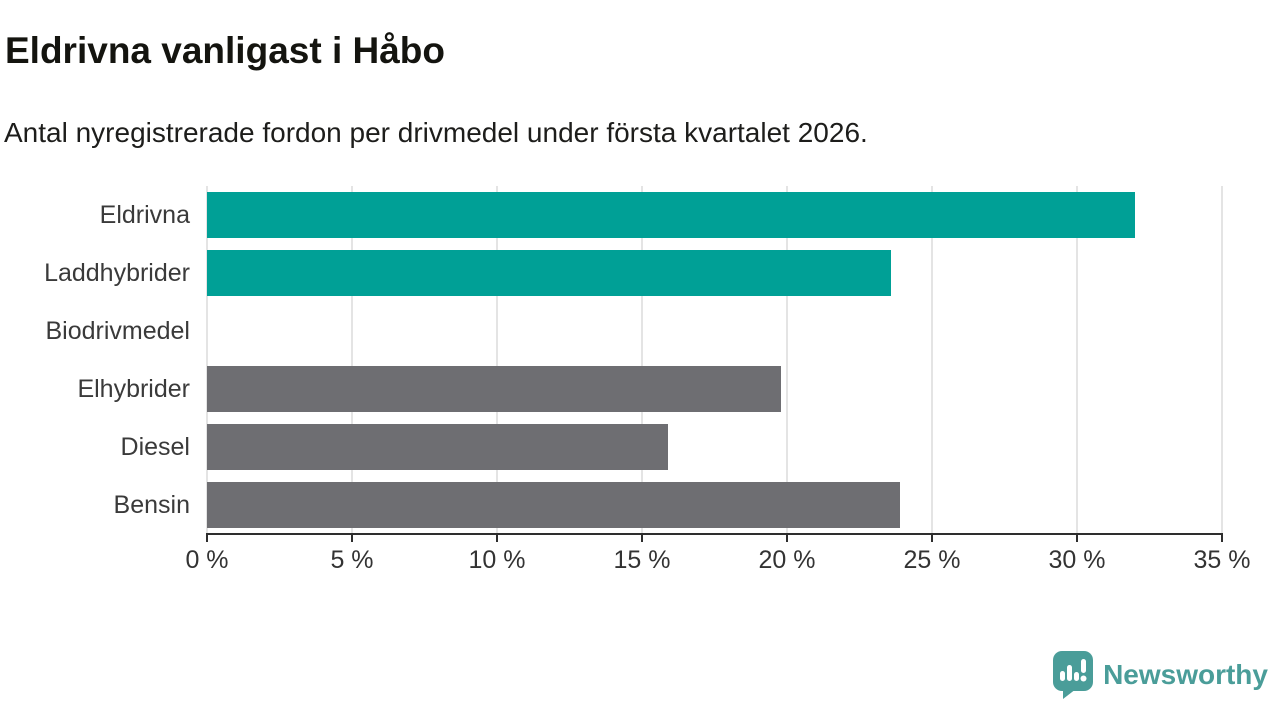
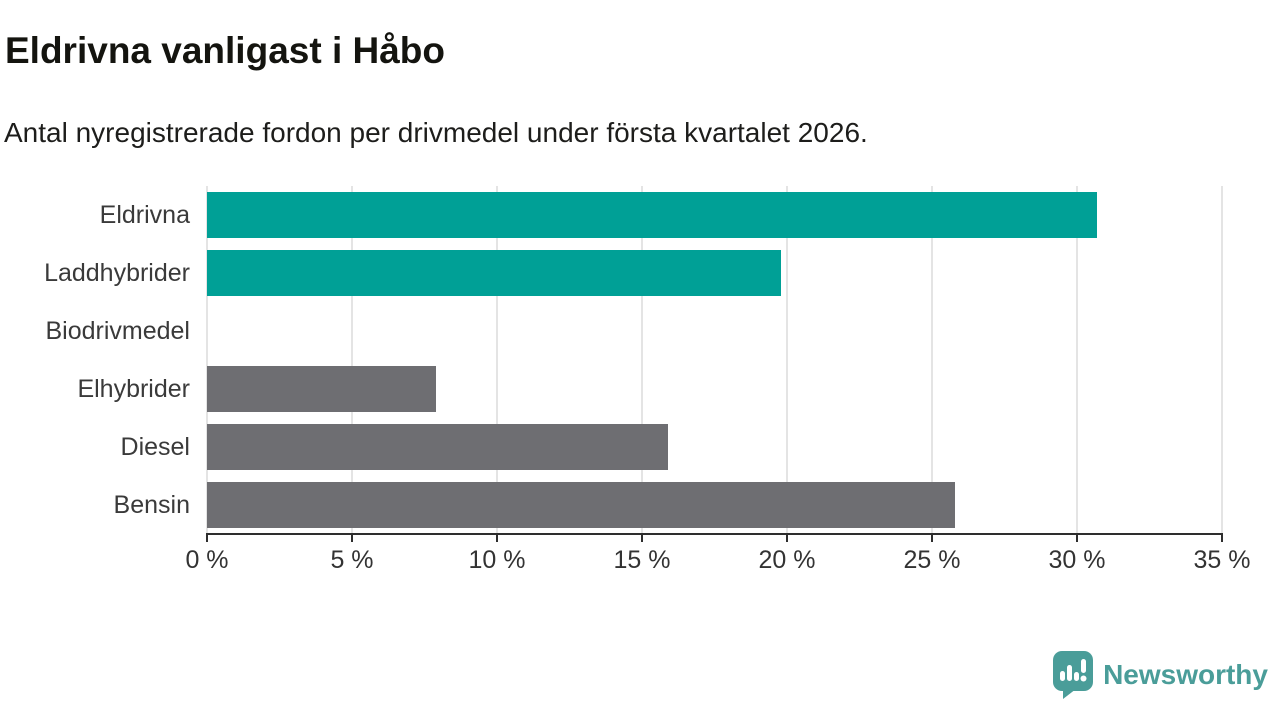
Eldrivna: 32.0% -> 30.7%
Laddhybrider: 23.6% -> 19.8%
Elhybrider: 19.8% -> 7.9%
Bensin: 23.9% -> 25.8%
